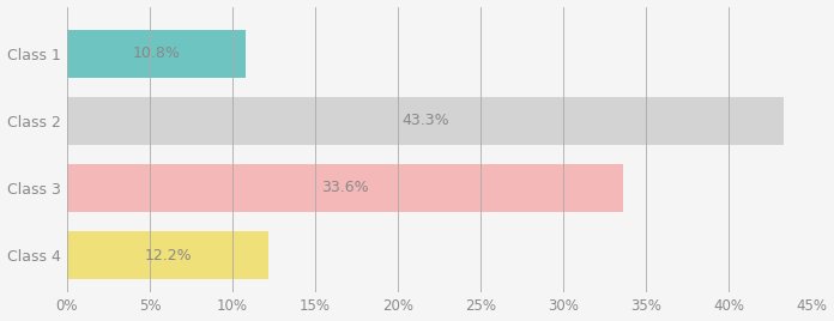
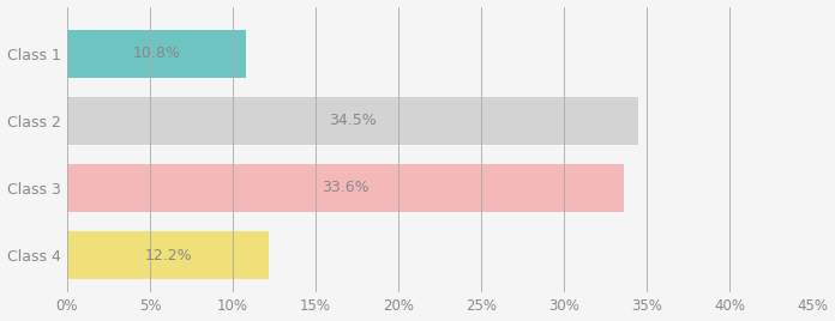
Class 2: 43.3% -> 34.5%
